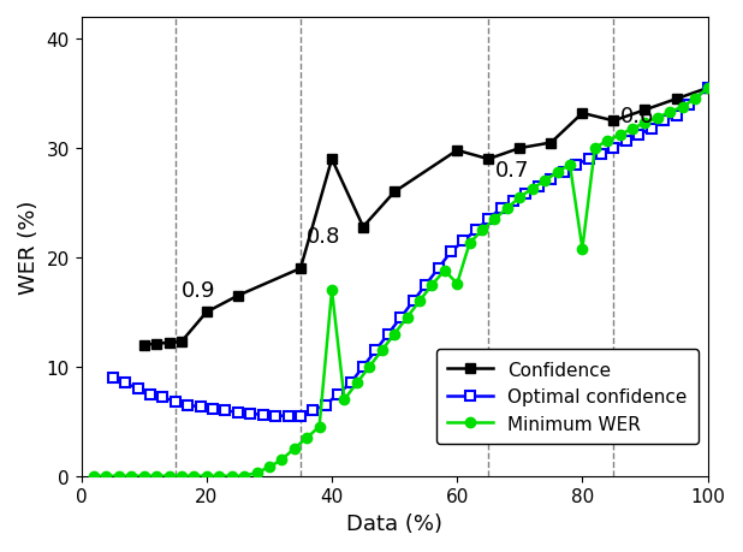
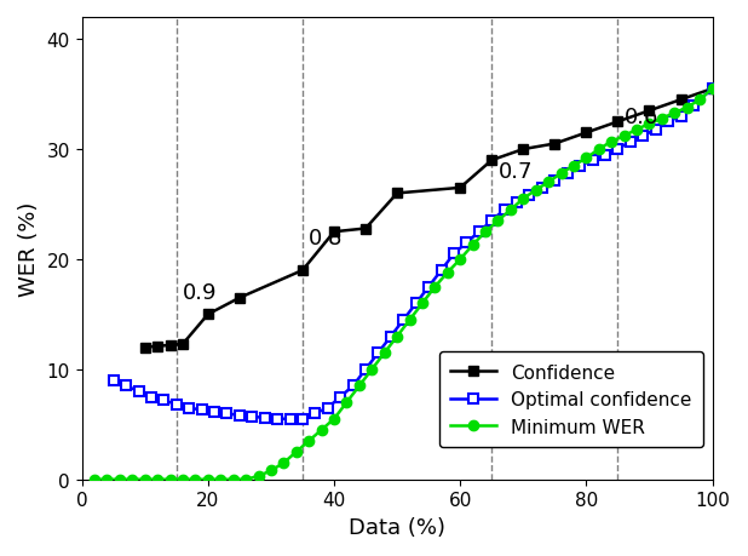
Confidence/40: 29.0 -> 22.5
Minimum WER/40: 17.0 -> 5.5
Confidence/60: 29.8 -> 26.5
Minimum WER/60: 17.6 -> 20.0
Confidence/80: 33.2 -> 31.5
Minimum WER/80: 20.8 -> 29.2
